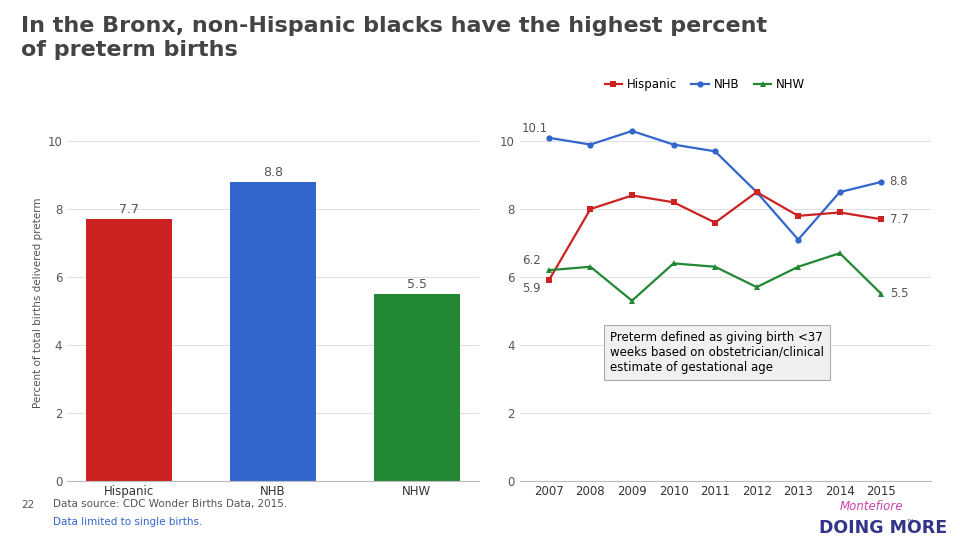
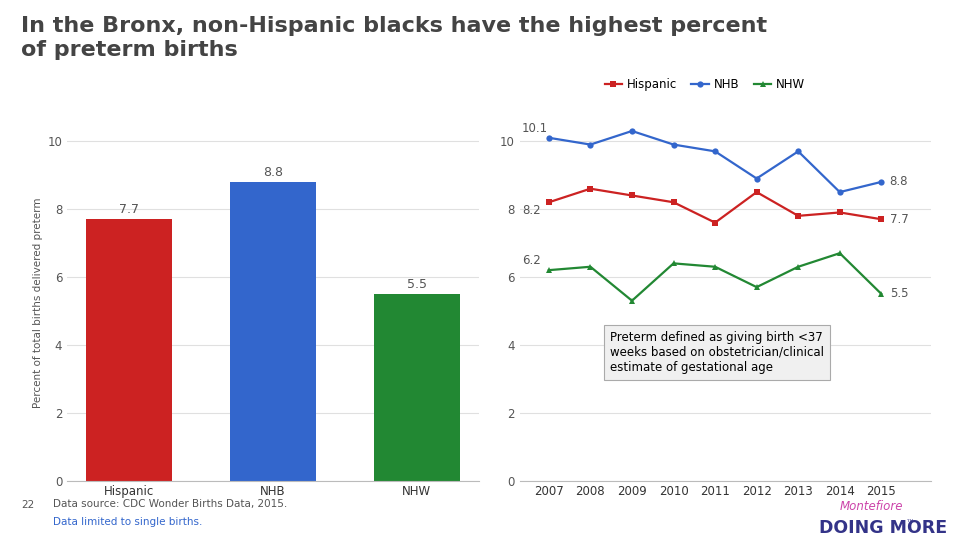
Hispanic/2007: 5.9 -> 8.2
Hispanic/2008: 8.0 -> 8.6
NHB/2012: 8.5 -> 8.9
NHB/2013: 7.1 -> 9.7
